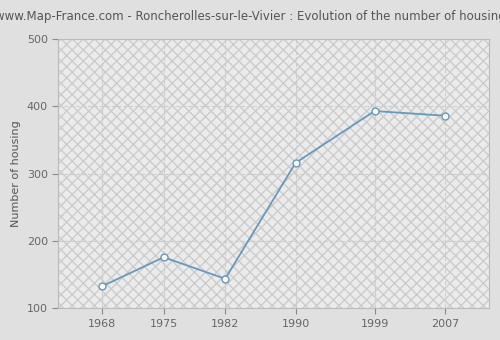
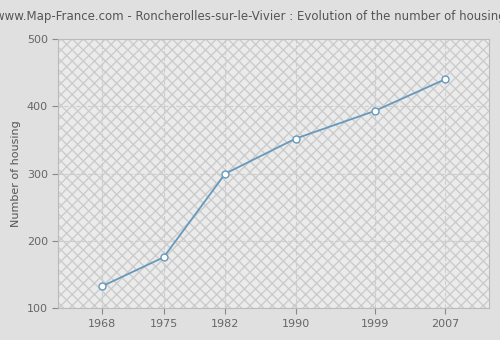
1982: 144 -> 300
1990: 316 -> 352
2007: 386 -> 440
